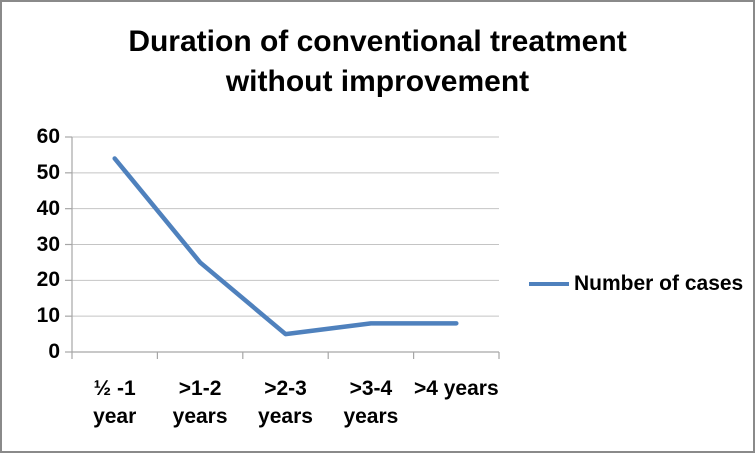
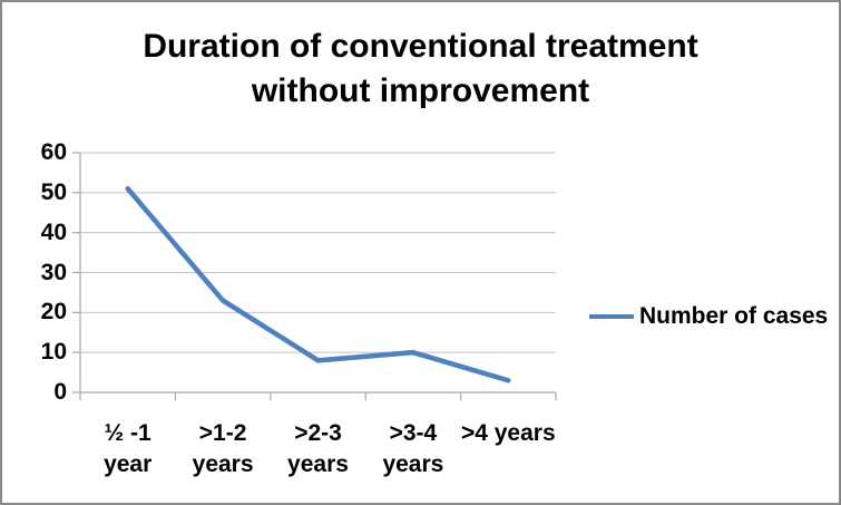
½ -1 year: 54 -> 51
>1-2 years: 25 -> 23
>2-3 years: 5 -> 8
>3-4 years: 8 -> 10
>4 years: 8 -> 3
